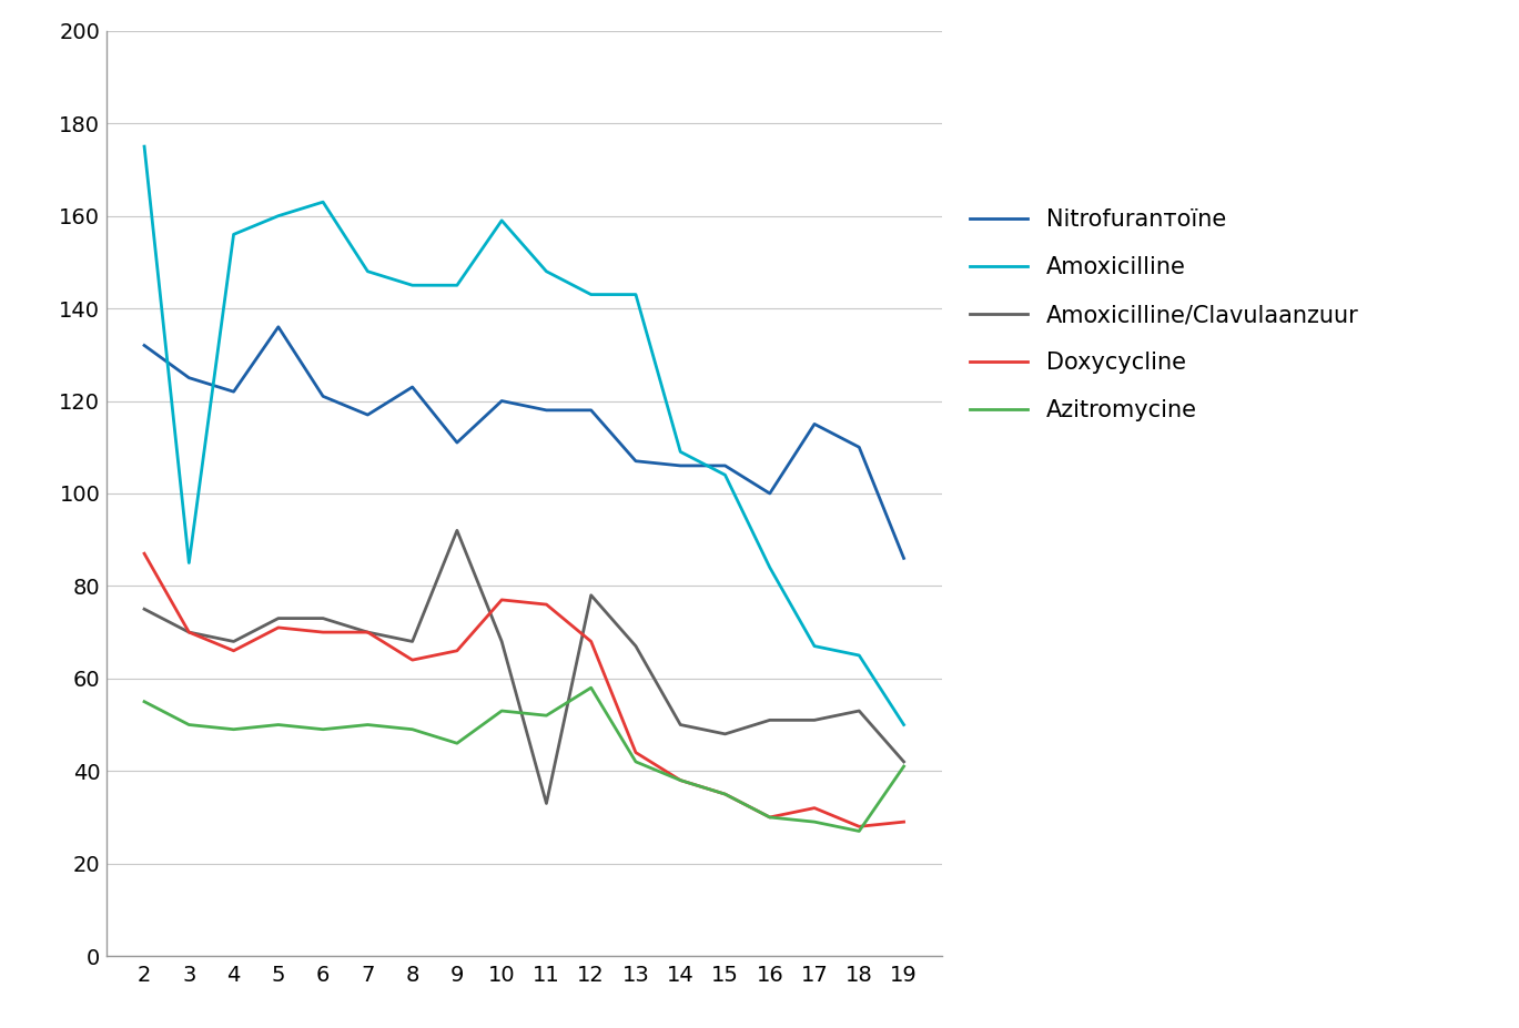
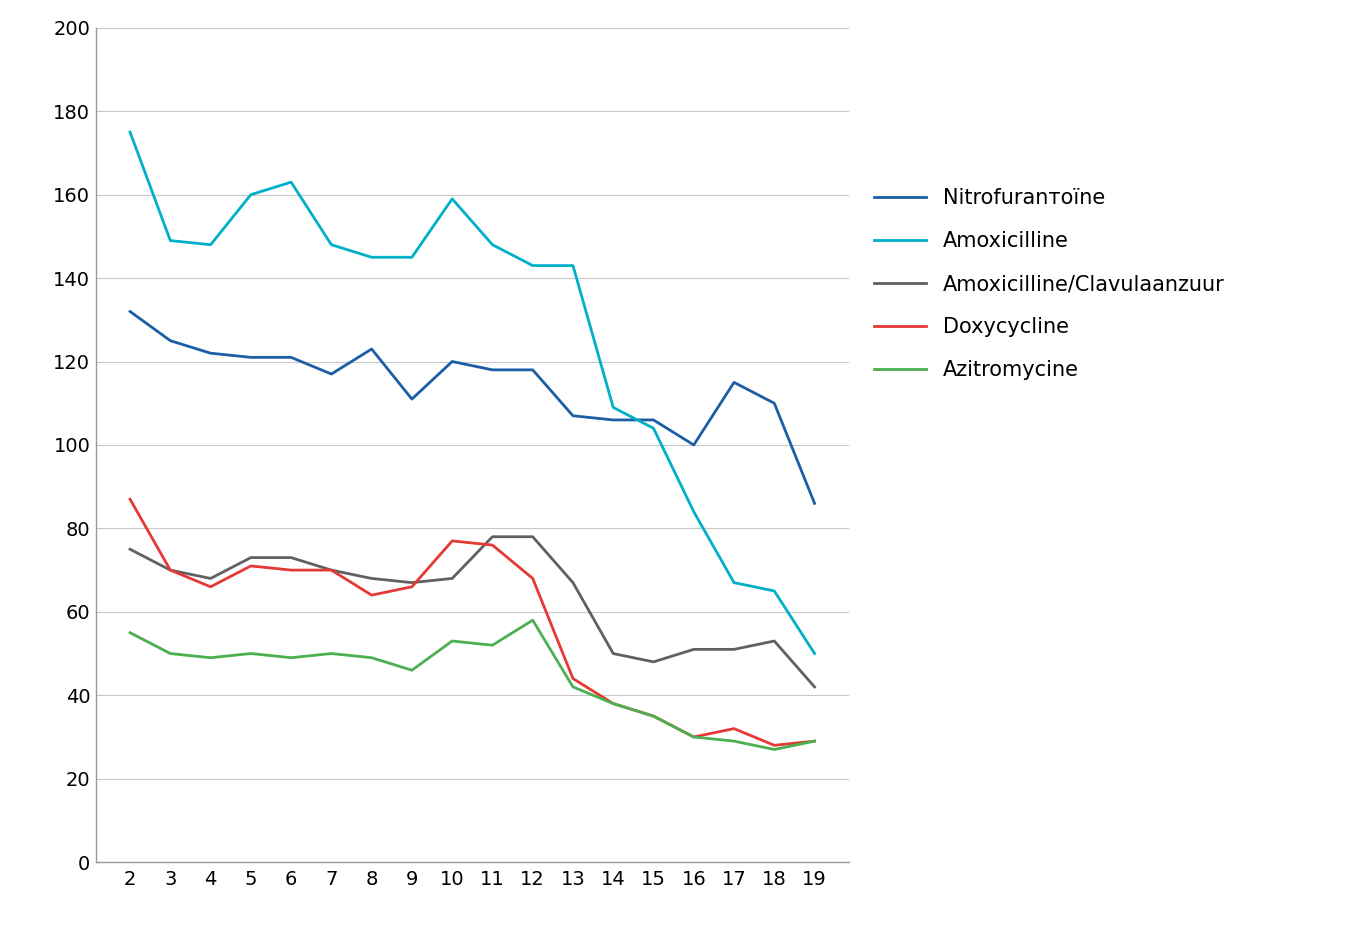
Amoxicilline/3: 85 -> 149
Amoxicilline/4: 156 -> 148
Nitrofuranтоïne/5: 136 -> 121
Amoxicilline/Clavulaanzuur/9: 92 -> 67
Amoxicilline/Clavulaanzuur/11: 33 -> 78
Azitromycine/19: 41 -> 29
